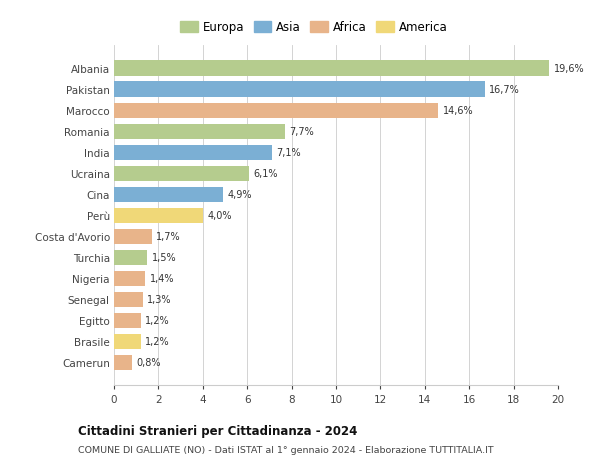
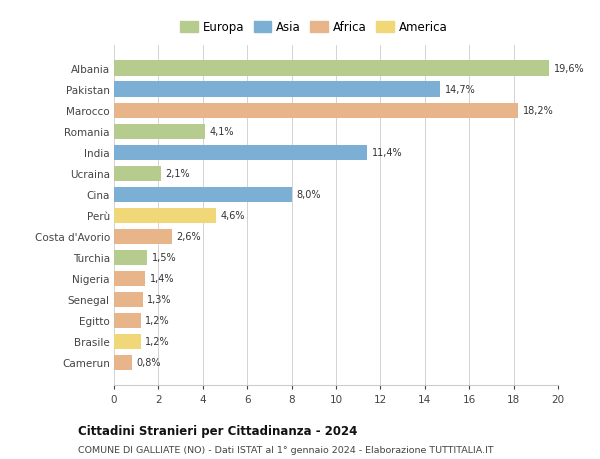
Pakistan: 16,7% -> 14,7%
Marocco: 14,6% -> 18,2%
Romania: 7,7% -> 4,1%
India: 7,1% -> 11,4%
Ucraina: 6,1% -> 2,1%
Cina: 4,9% -> 8,0%
Perù: 4,0% -> 4,6%
Costa d'Avorio: 1,7% -> 2,6%
